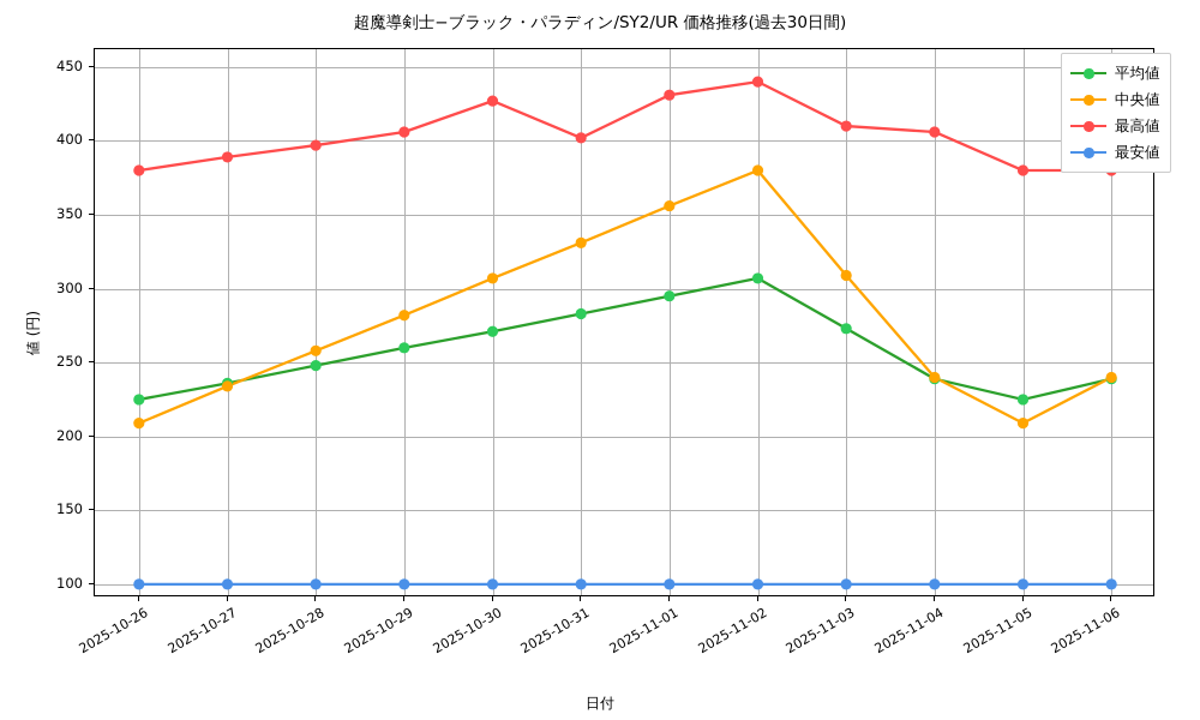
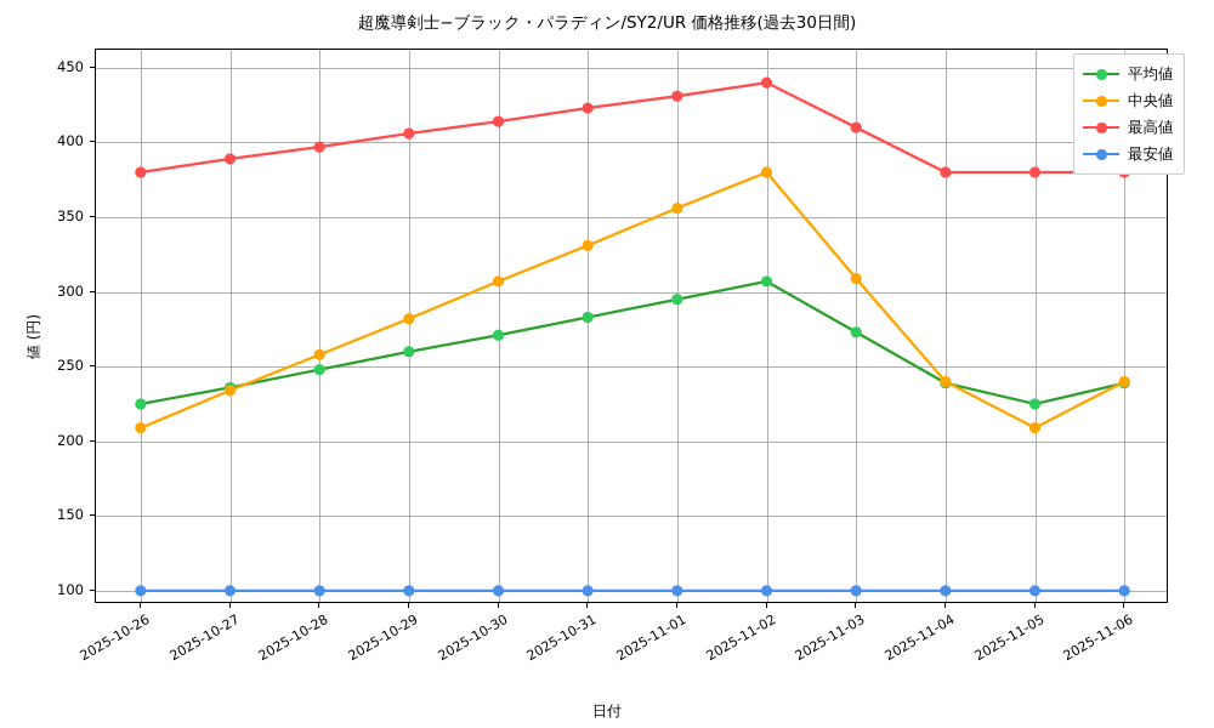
最高値/2025-10-30: 427 -> 414
最高値/2025-10-31: 402 -> 423
最高値/2025-11-04: 406 -> 380
